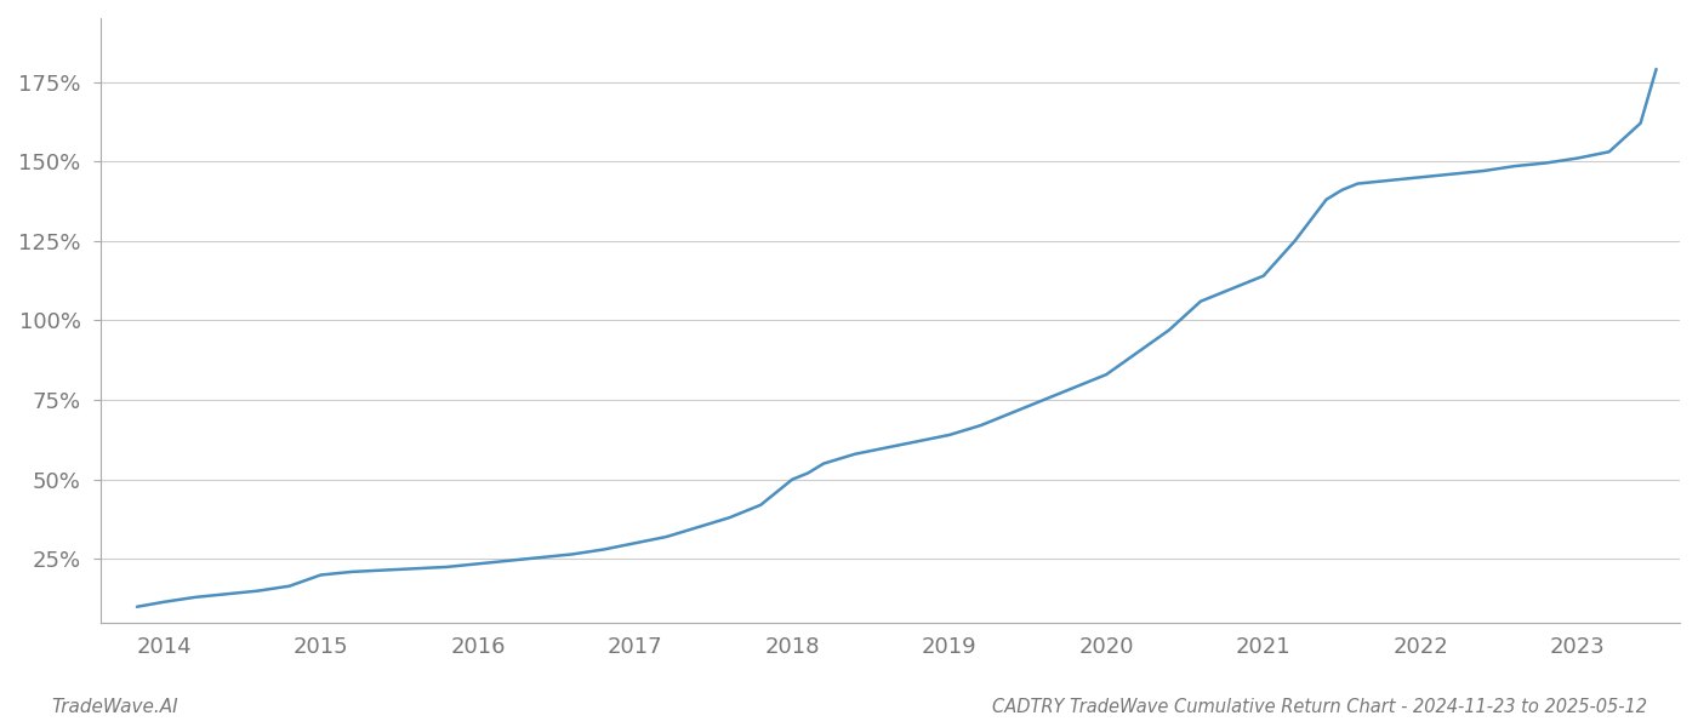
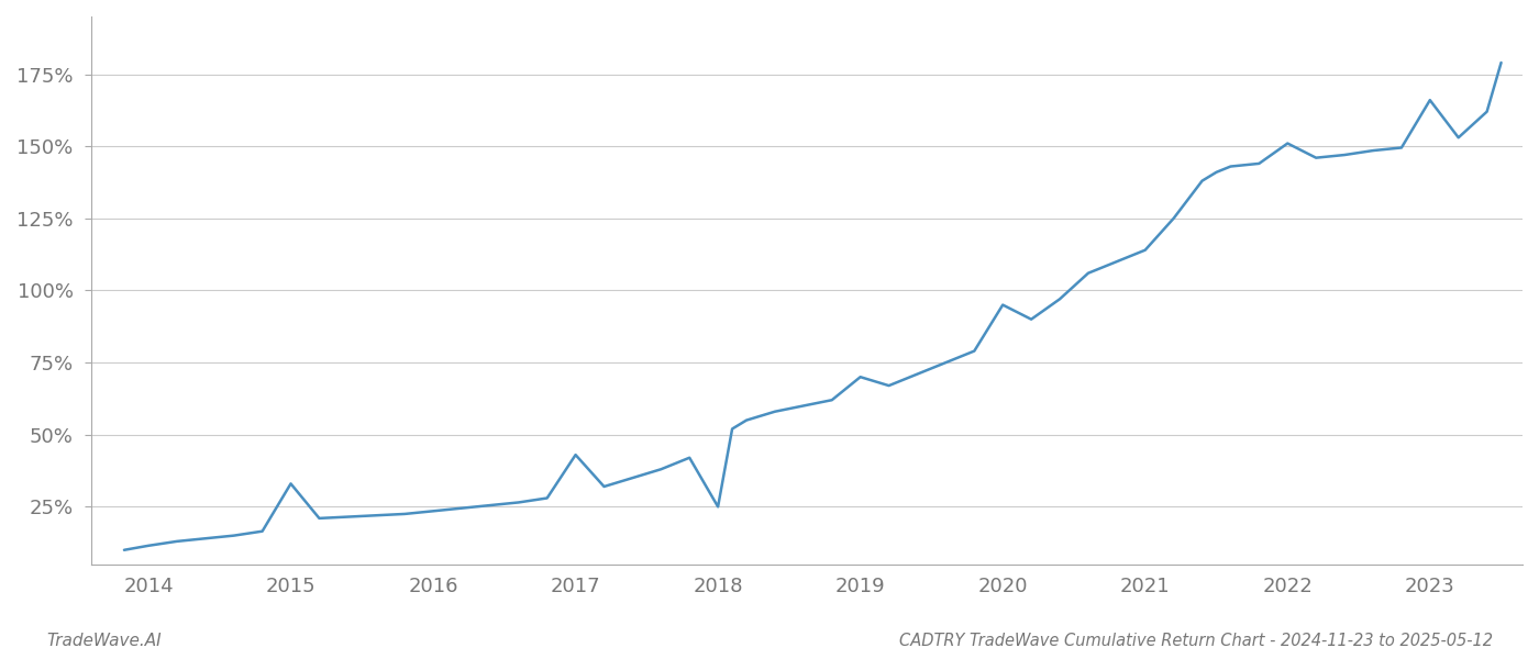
2015: 20.0% -> 33.0%
2017: 30.0% -> 43.0%
2018: 50.0% -> 25.0%
2019: 64.0% -> 70.0%
2020: 83.0% -> 95.0%
2022: 145.0% -> 151.0%
2023: 151.0% -> 166.0%
